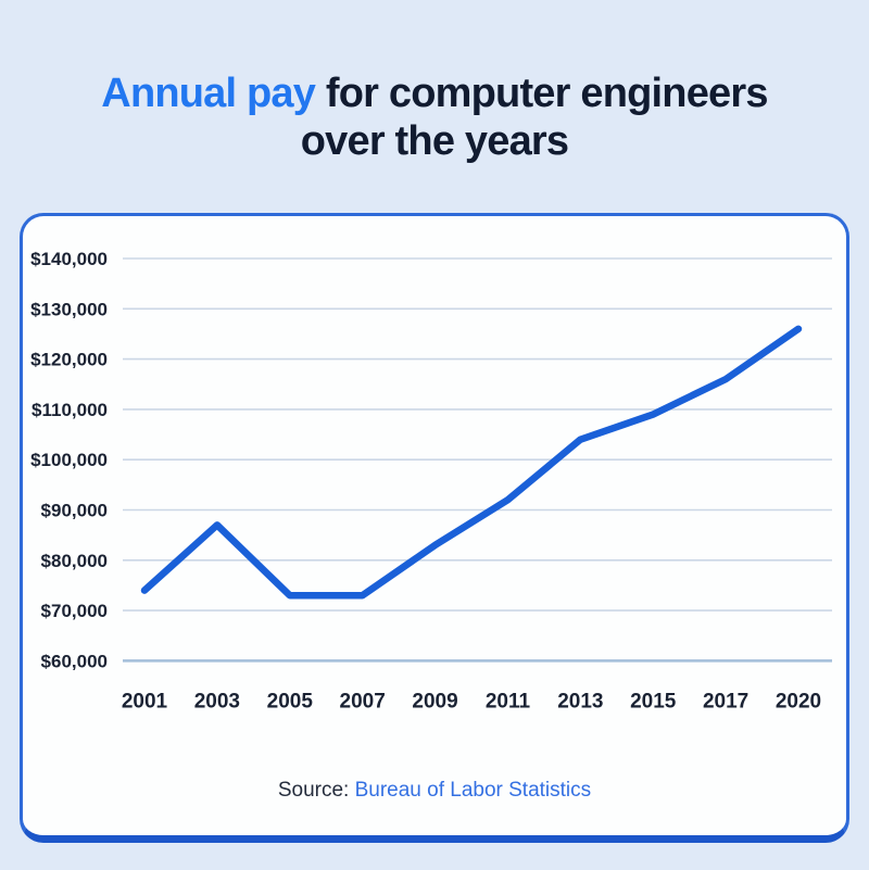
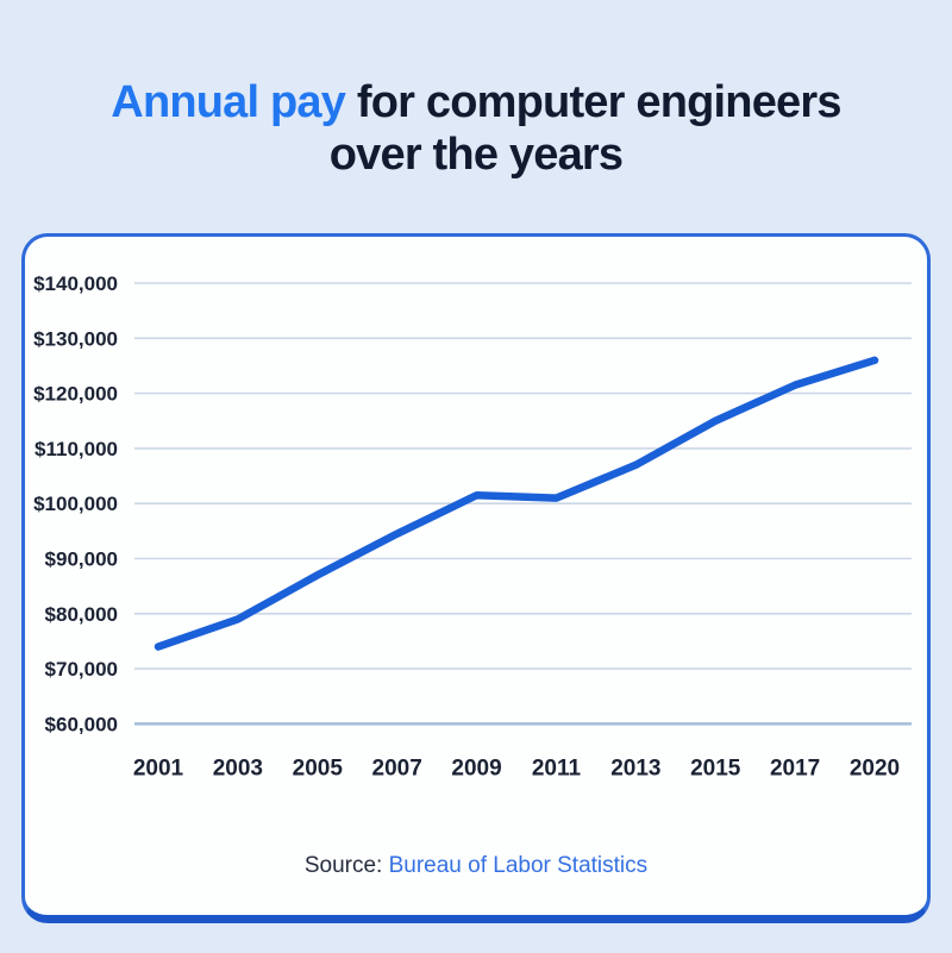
2003: $87000 -> $79000
2005: $73000 -> $87000
2007: $73000 -> $94000
2009: $83000 -> $102000
2011: $92000 -> $101000
2013: $104000 -> $107000
2015: $109000 -> $115000
2017: $116000 -> $122000
